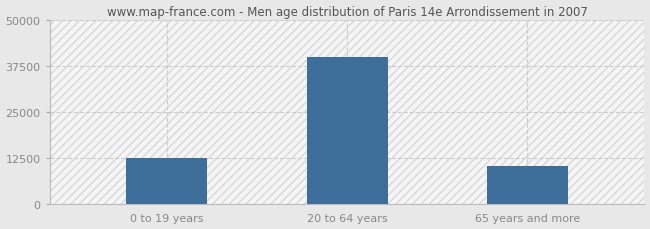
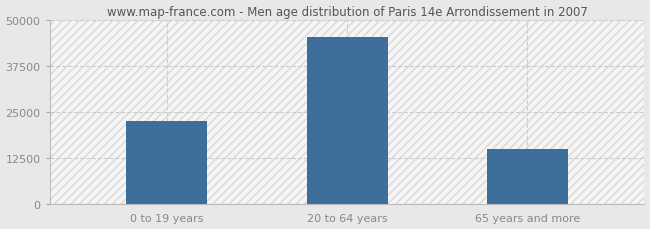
0 to 19 years: 12500 -> 22500
20 to 64 years: 40000 -> 45500
65 years and more: 10500 -> 15000
